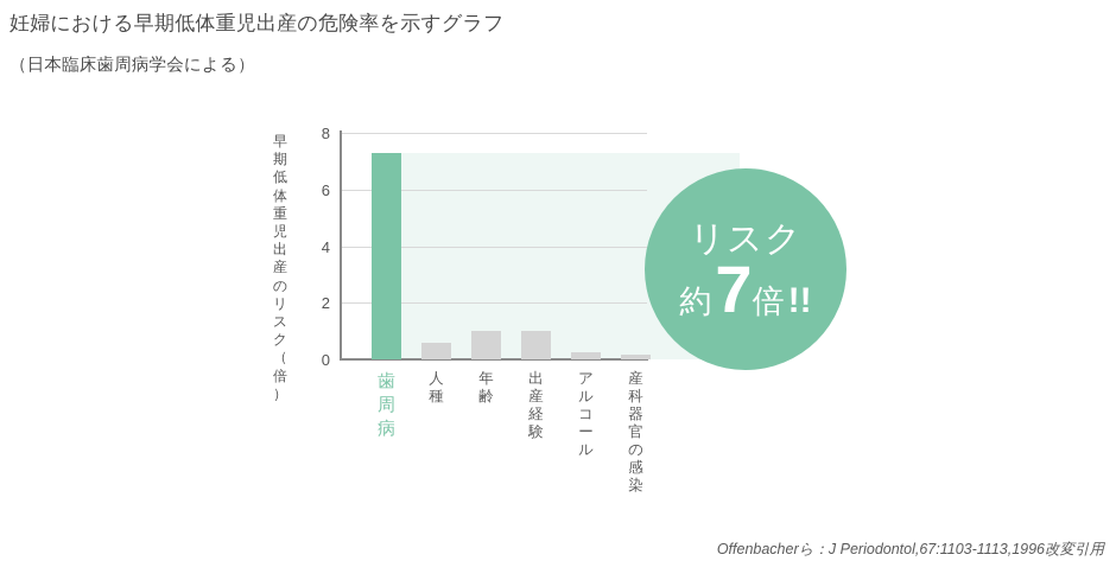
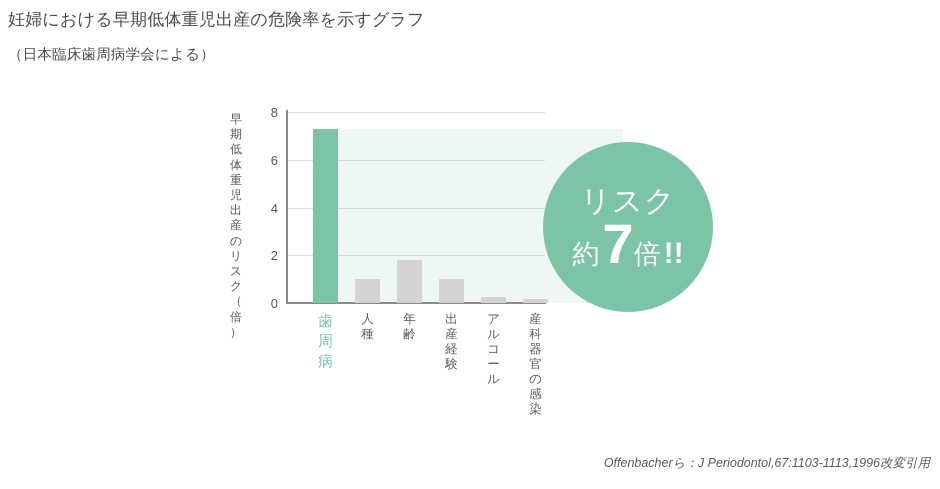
人種: 0.6 -> 1.0
年齢: 1.0 -> 1.8
